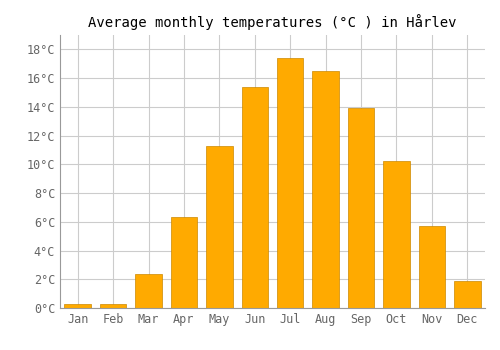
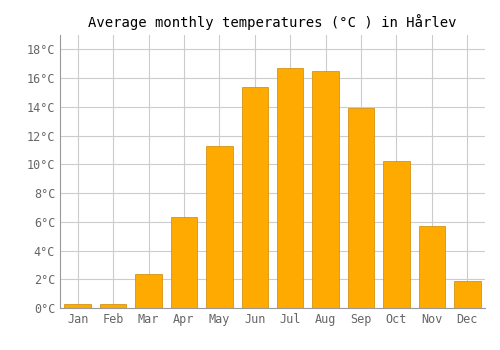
Jul: 17.4°C -> 16.7°C
